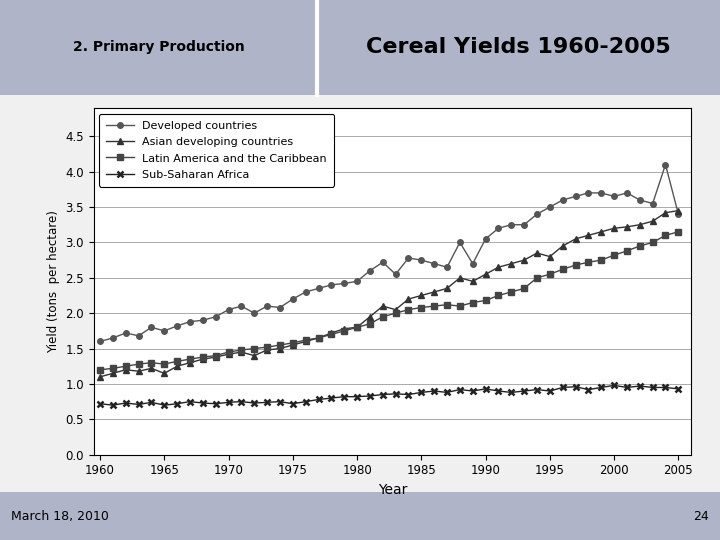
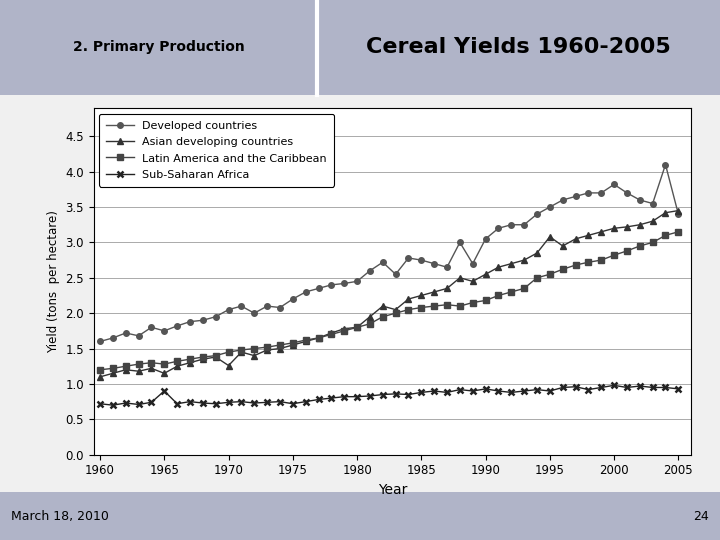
Sub-Saharan Africa/1965: 0.70 -> 0.90
Asian developing countries/1970: 1.42 -> 1.26
Asian developing countries/1995: 2.80 -> 3.08
Developed countries/2000: 3.65 -> 3.82
